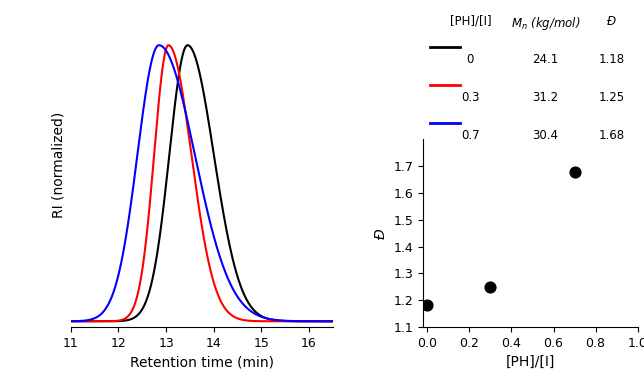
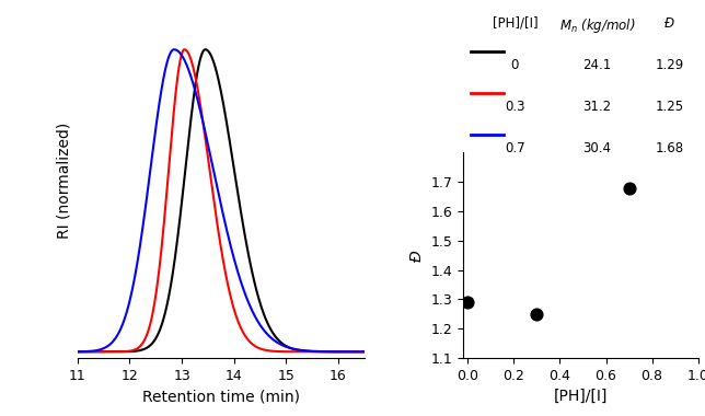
0.0: 1.18 -> 1.29
